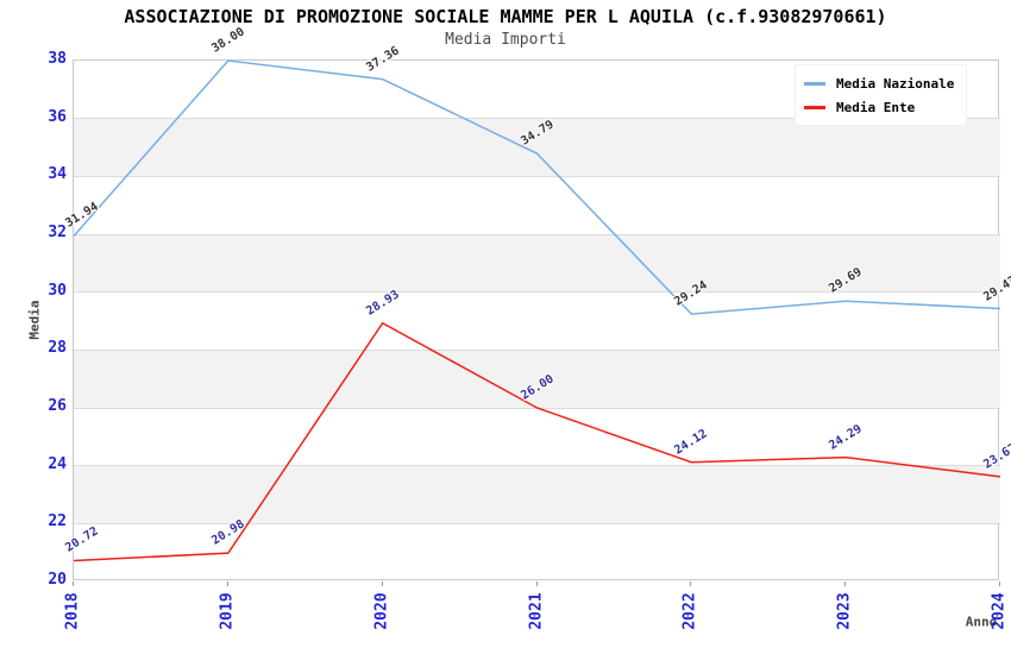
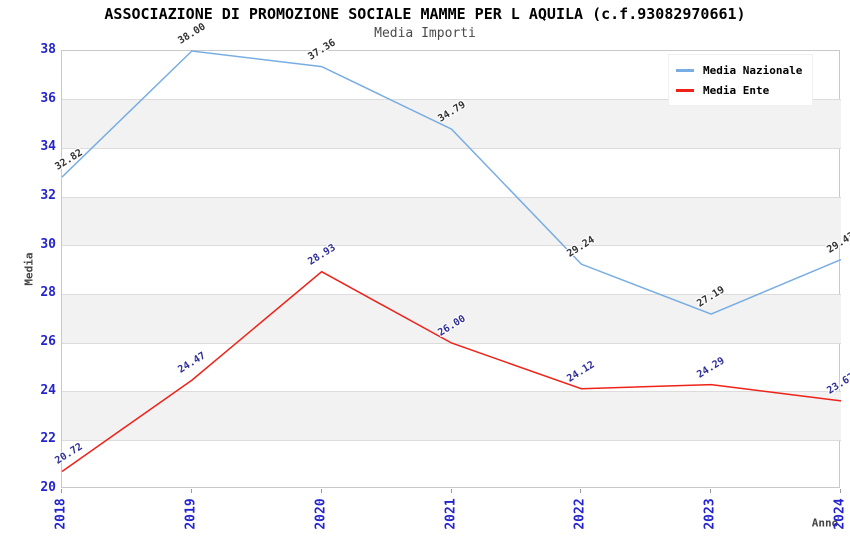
Media Nazionale/2018: 31.94 -> 32.82
Media Ente/2019: 20.98 -> 24.47
Media Nazionale/2023: 29.69 -> 27.19
